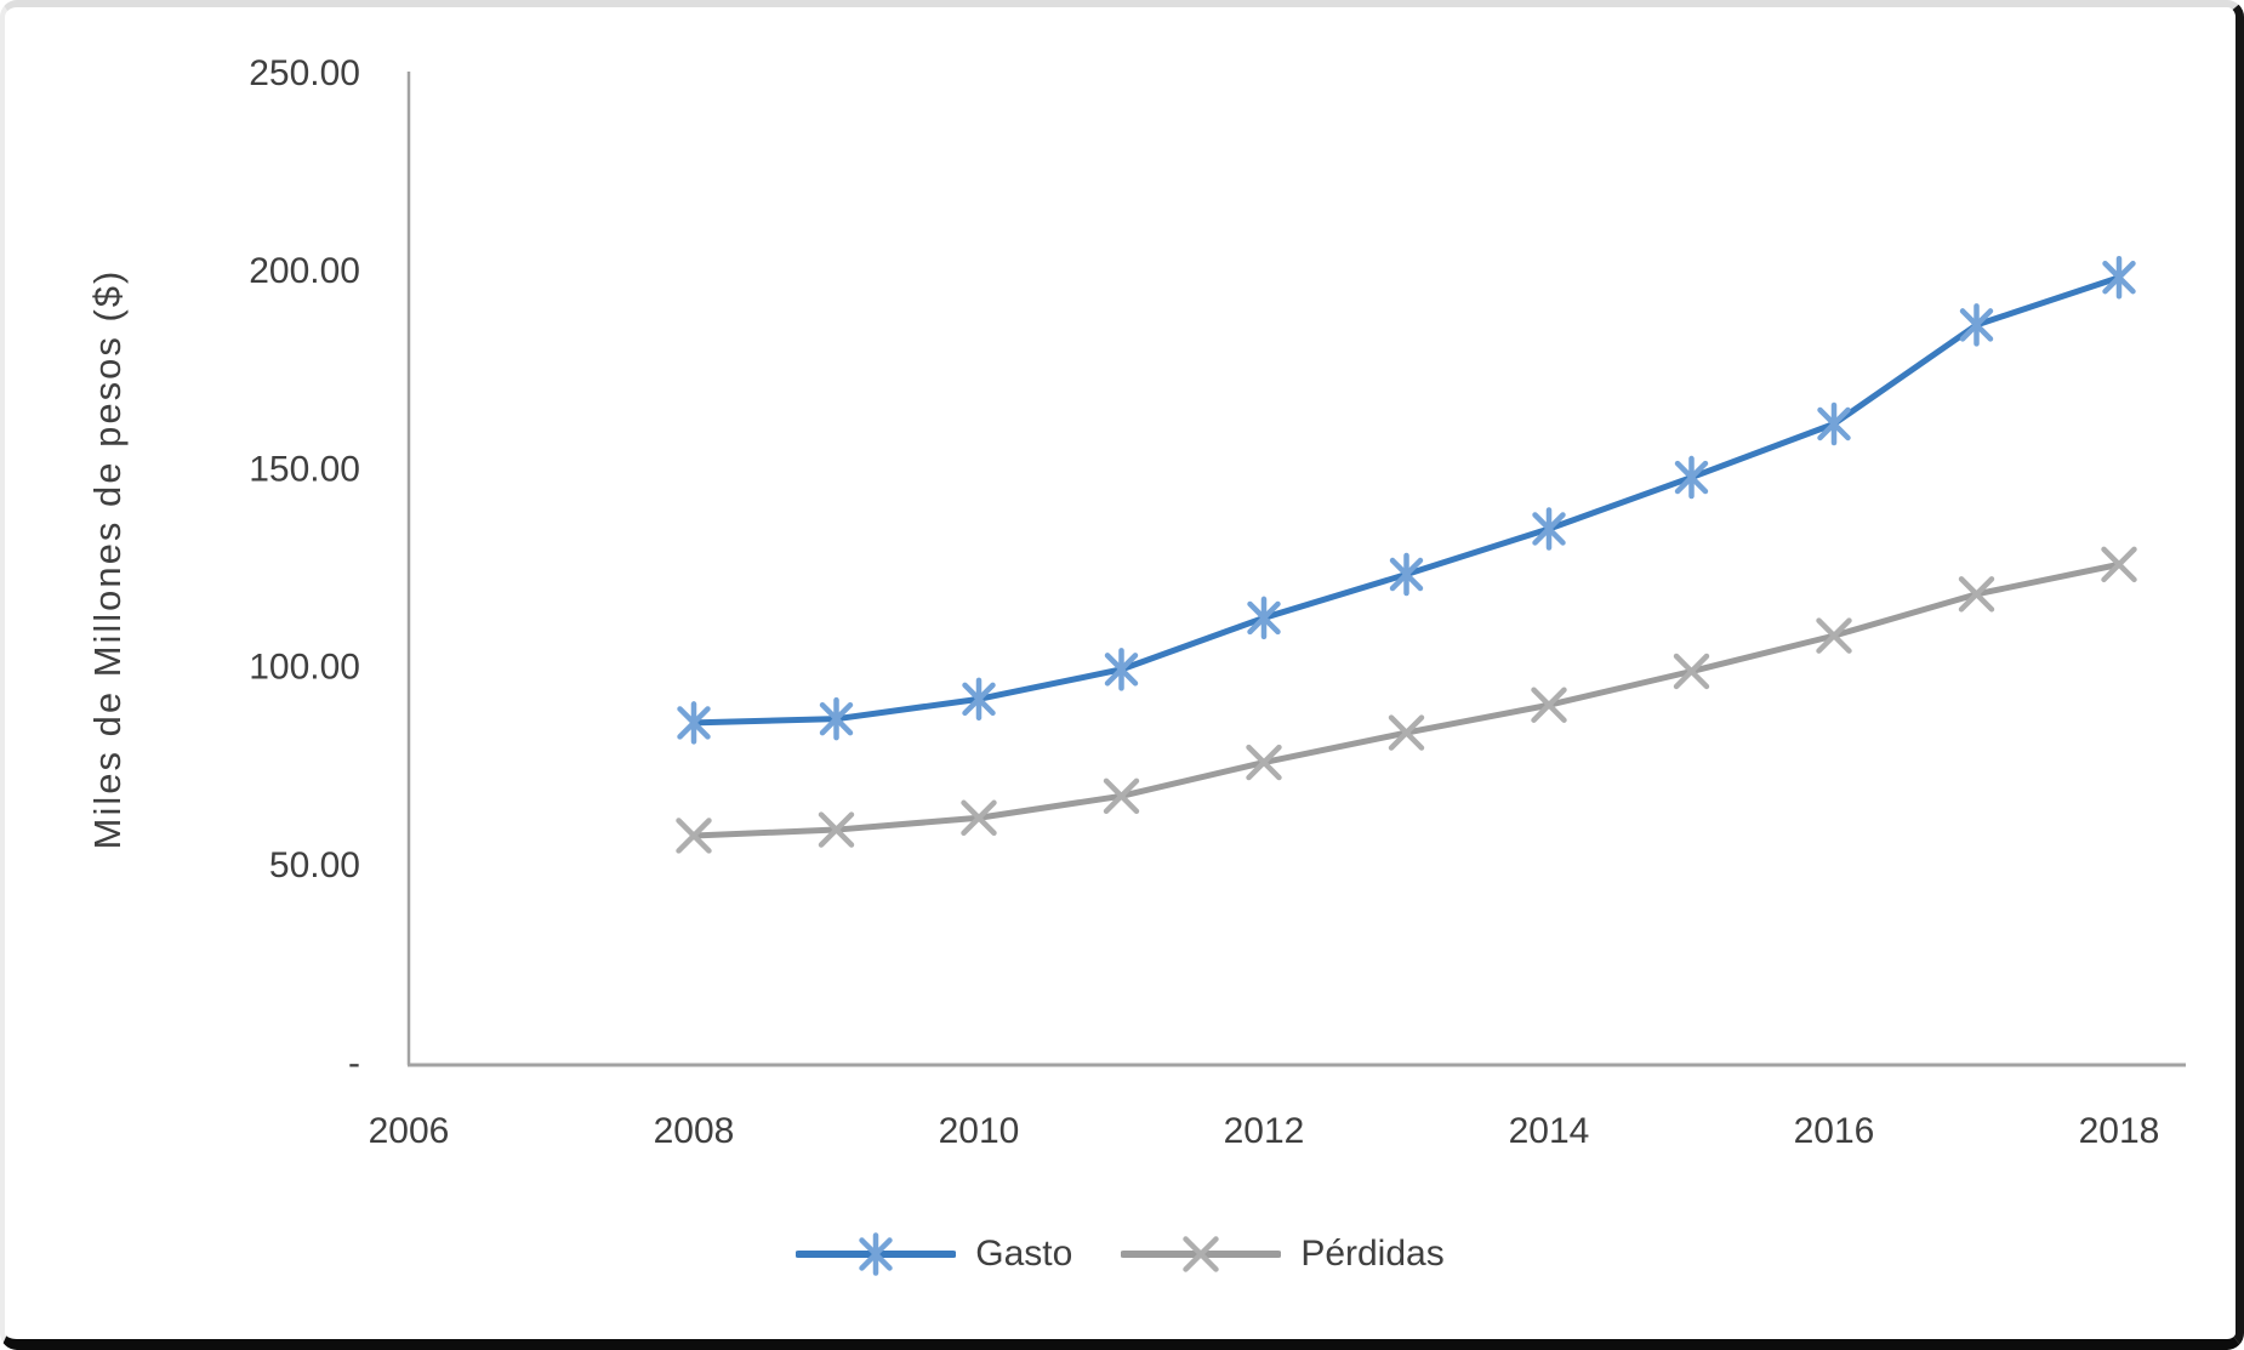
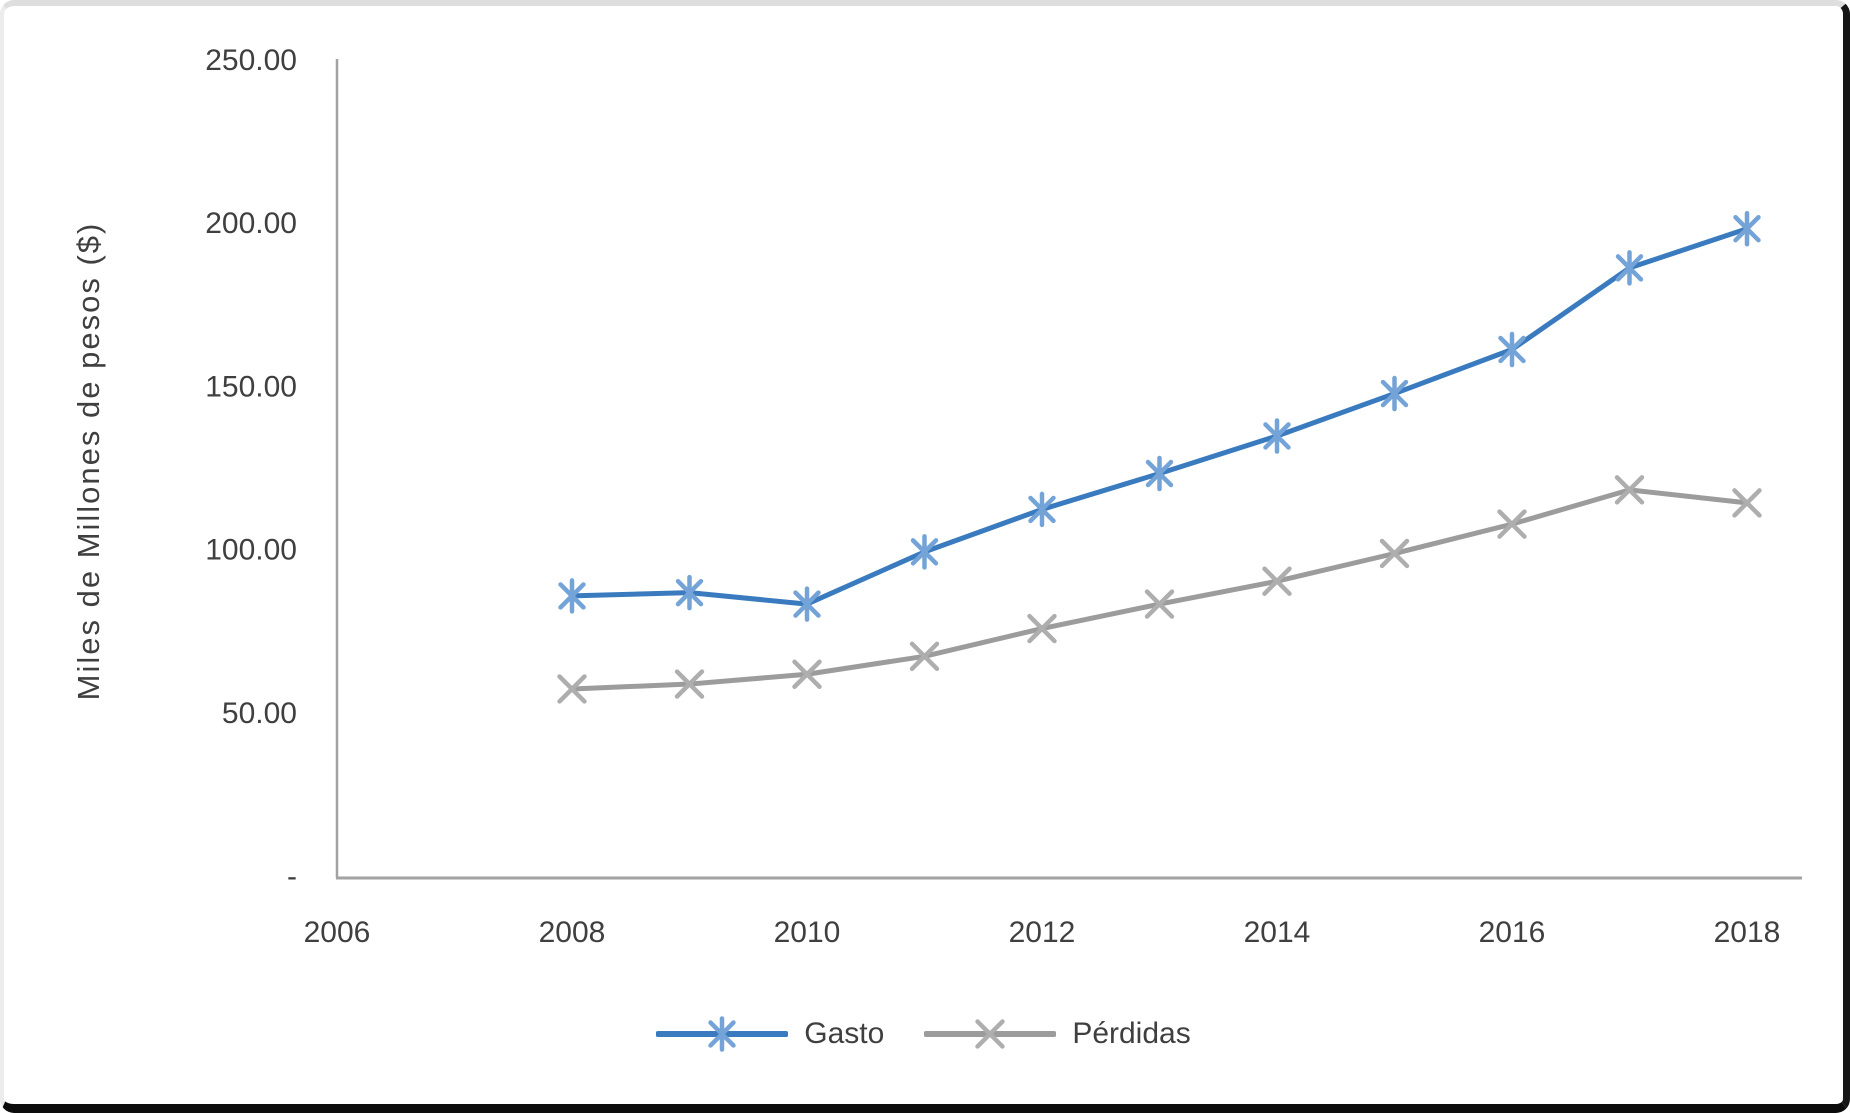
Gasto/2010: 92 -> 83
Pérdidas/2018: 126 -> 114
